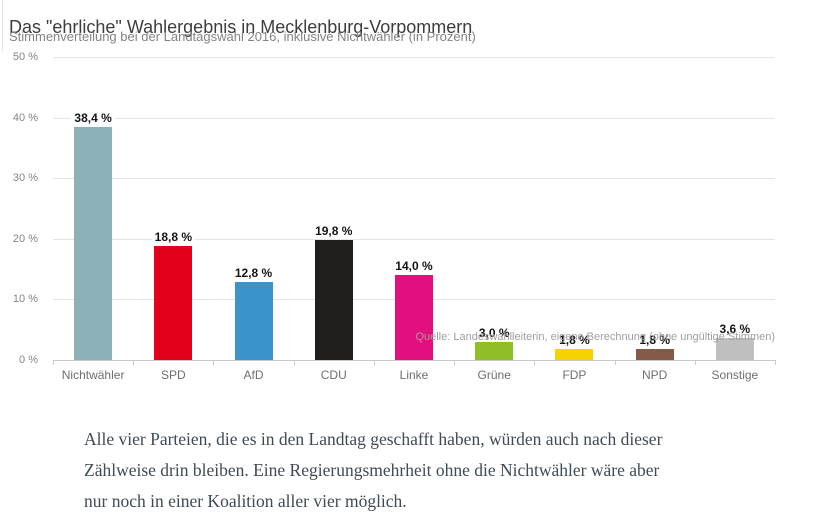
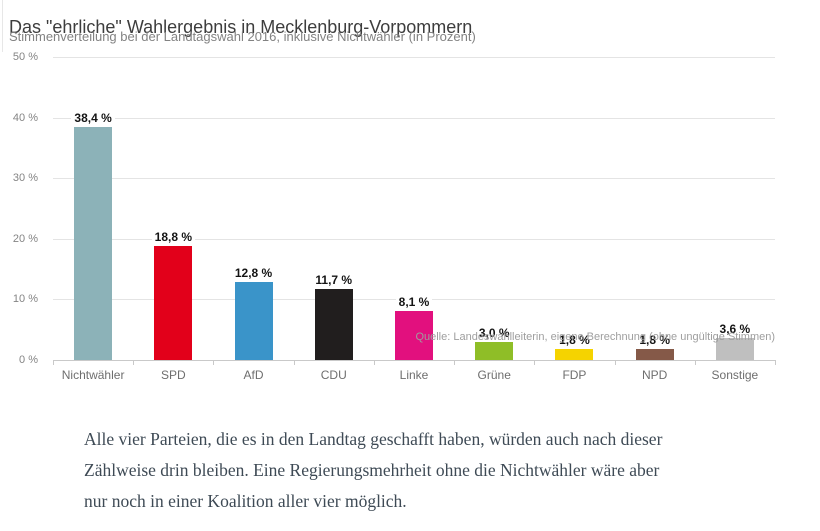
CDU: 19,8 -> 11,7
Linke: 14,0 -> 8,1
